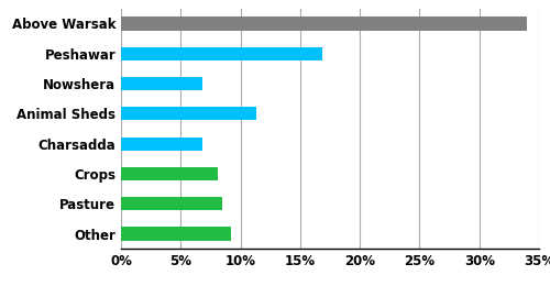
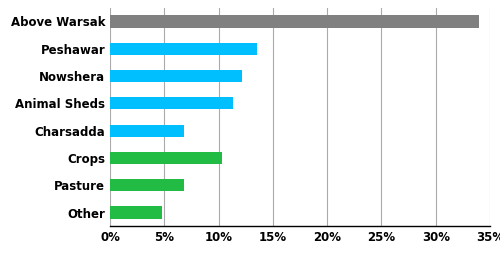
Peshawar: 16.9% -> 13.5%
Nowshera: 6.8% -> 12.2%
Crops: 8.1% -> 10.3%
Pasture: 8.5% -> 6.8%
Other: 9.2% -> 4.8%
